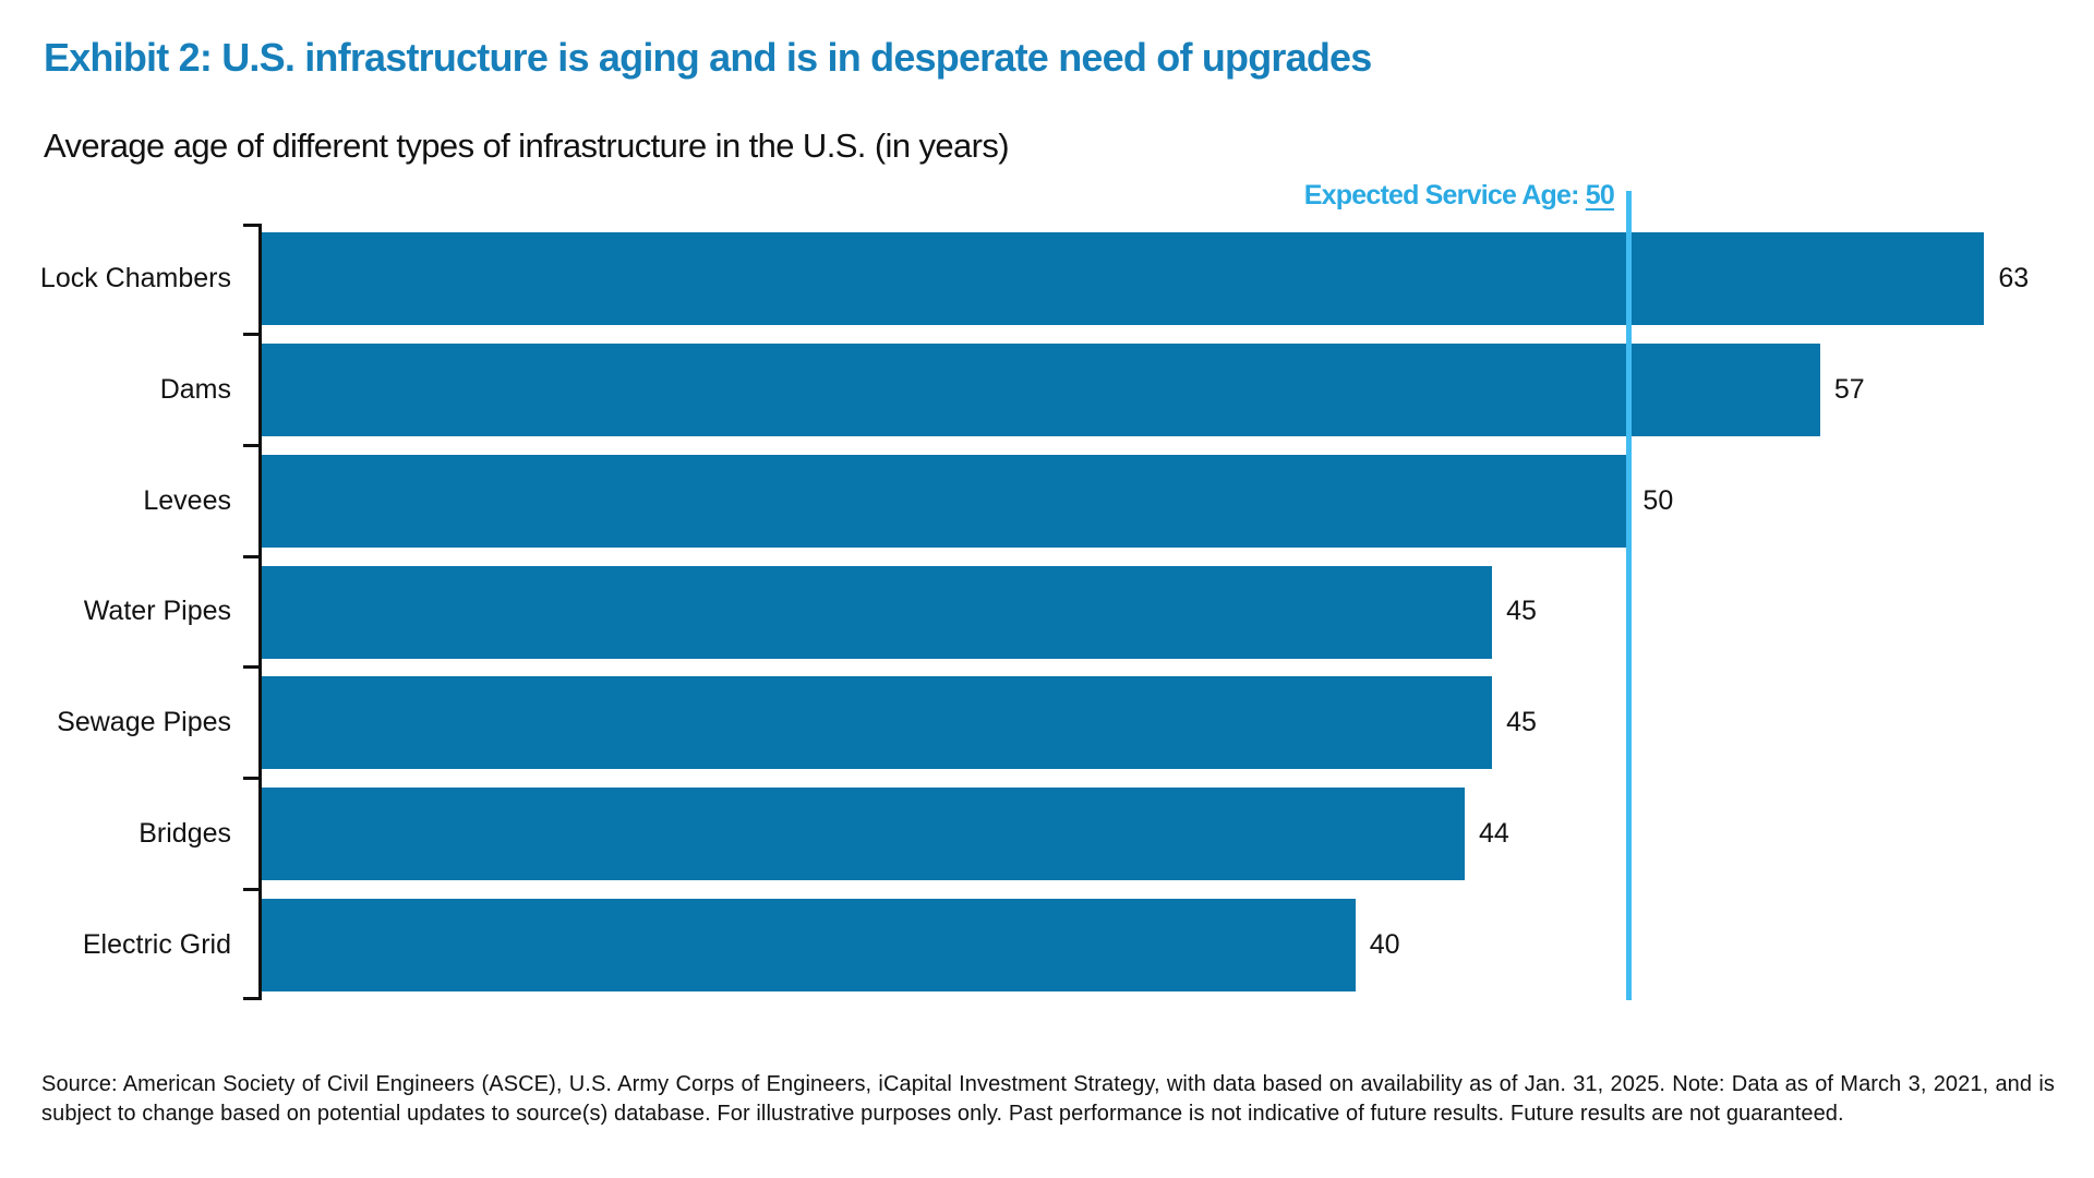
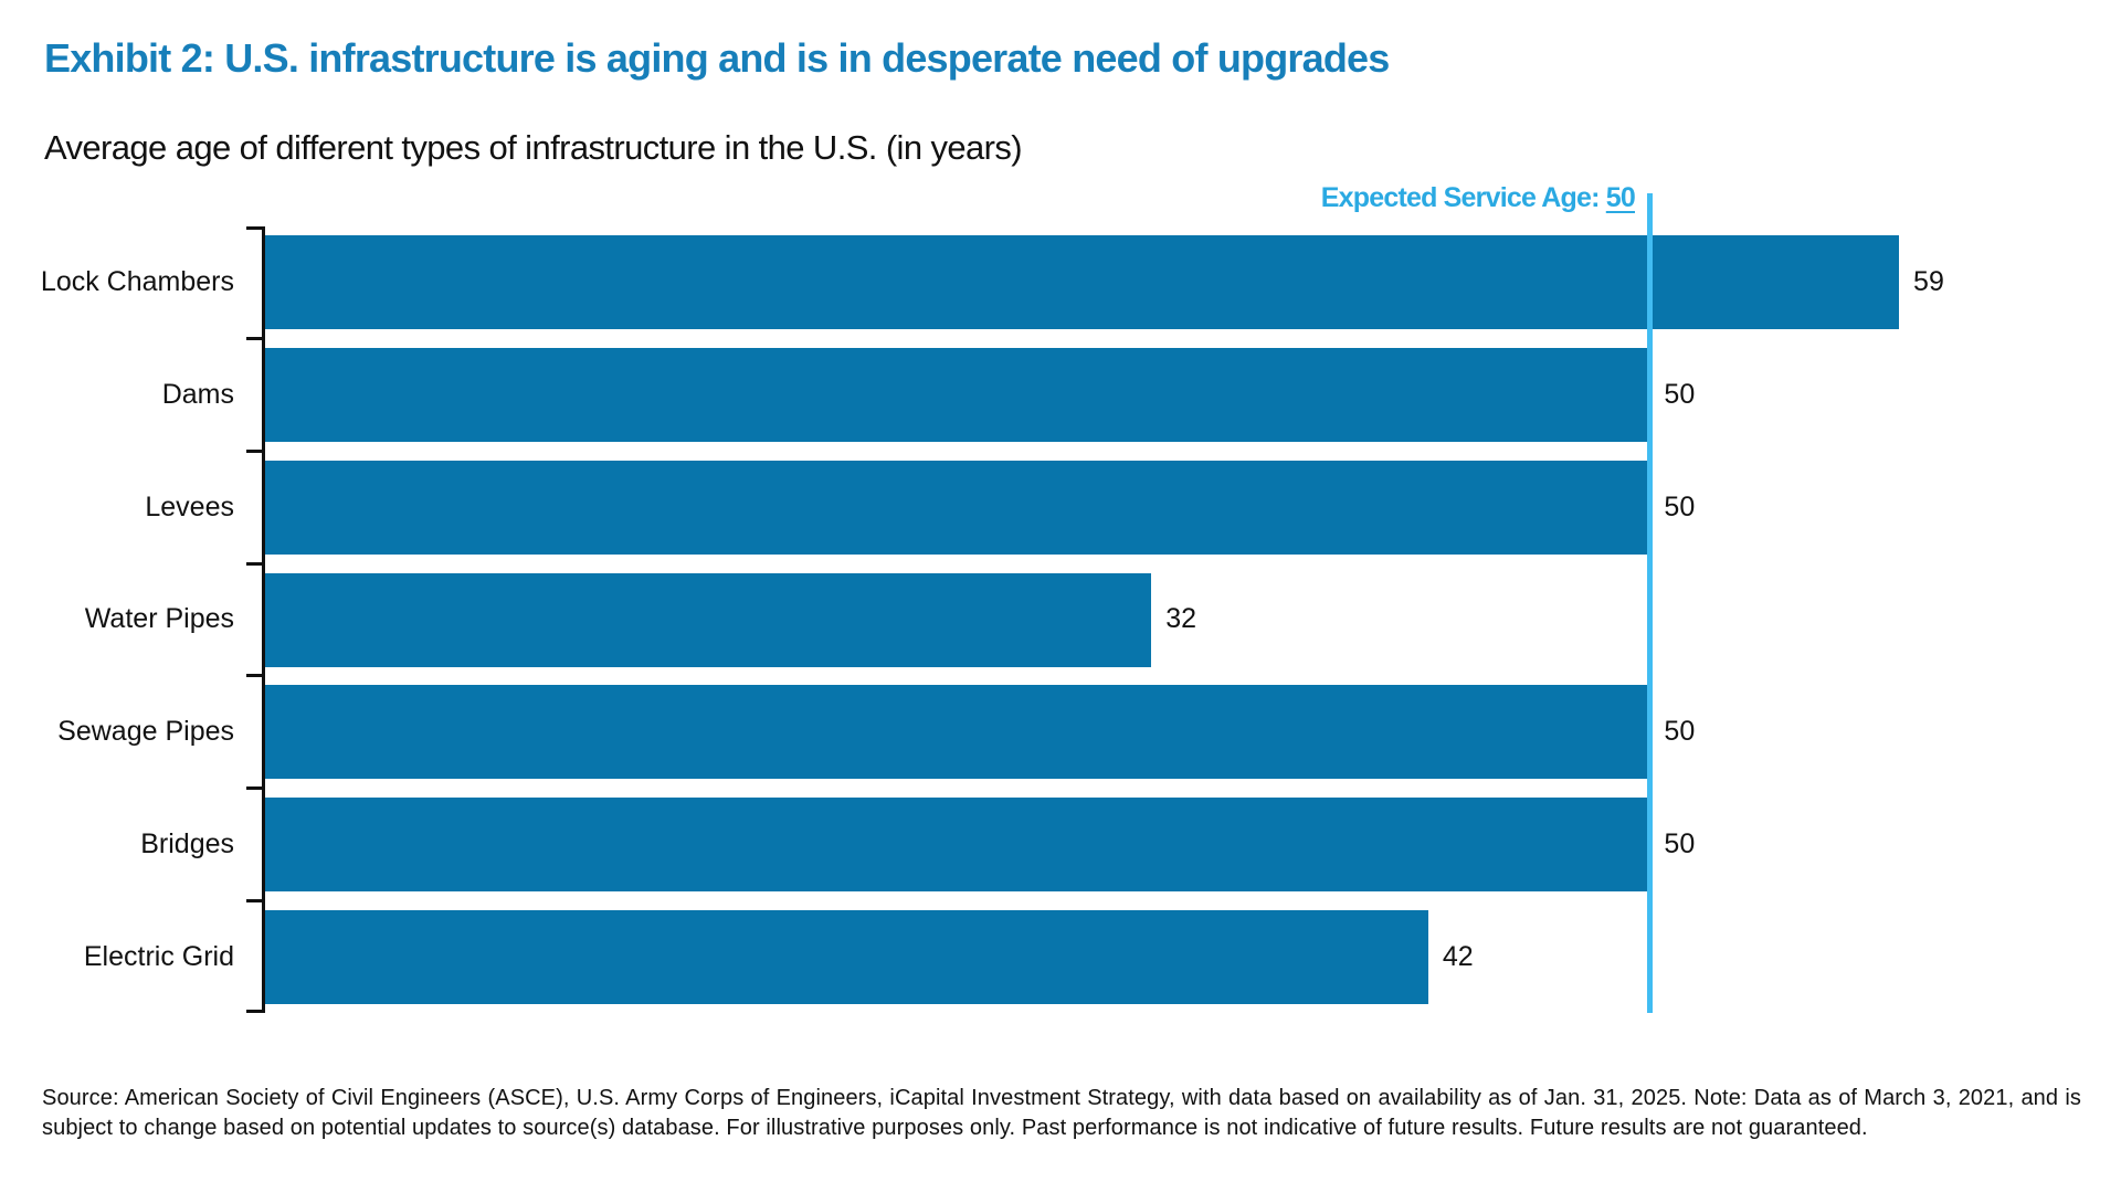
Lock Chambers: 63 -> 59
Dams: 57 -> 50
Water Pipes: 45 -> 32
Sewage Pipes: 45 -> 50
Bridges: 44 -> 50
Electric Grid: 40 -> 42
